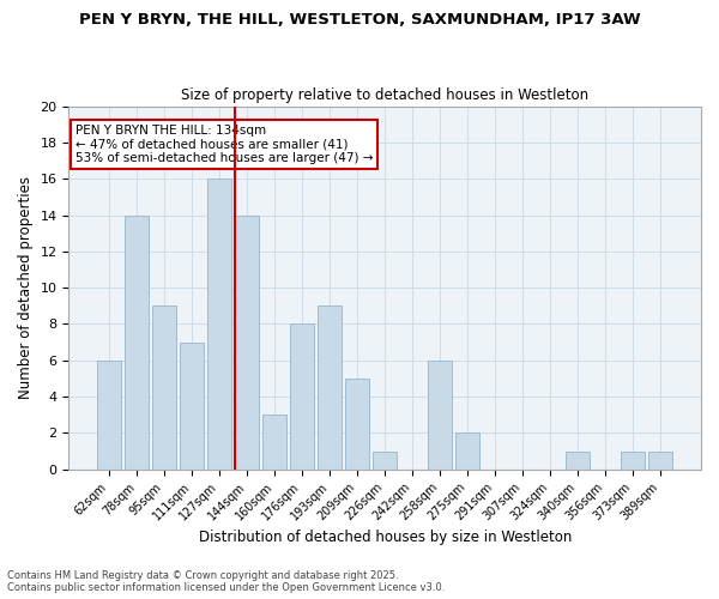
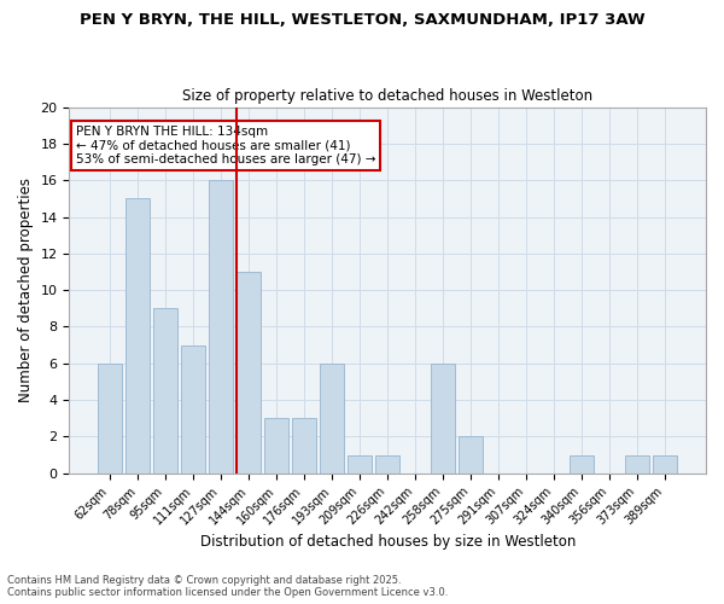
78sqm: 14 -> 15
144sqm: 14 -> 11
176sqm: 8 -> 3
193sqm: 9 -> 6
209sqm: 5 -> 1
